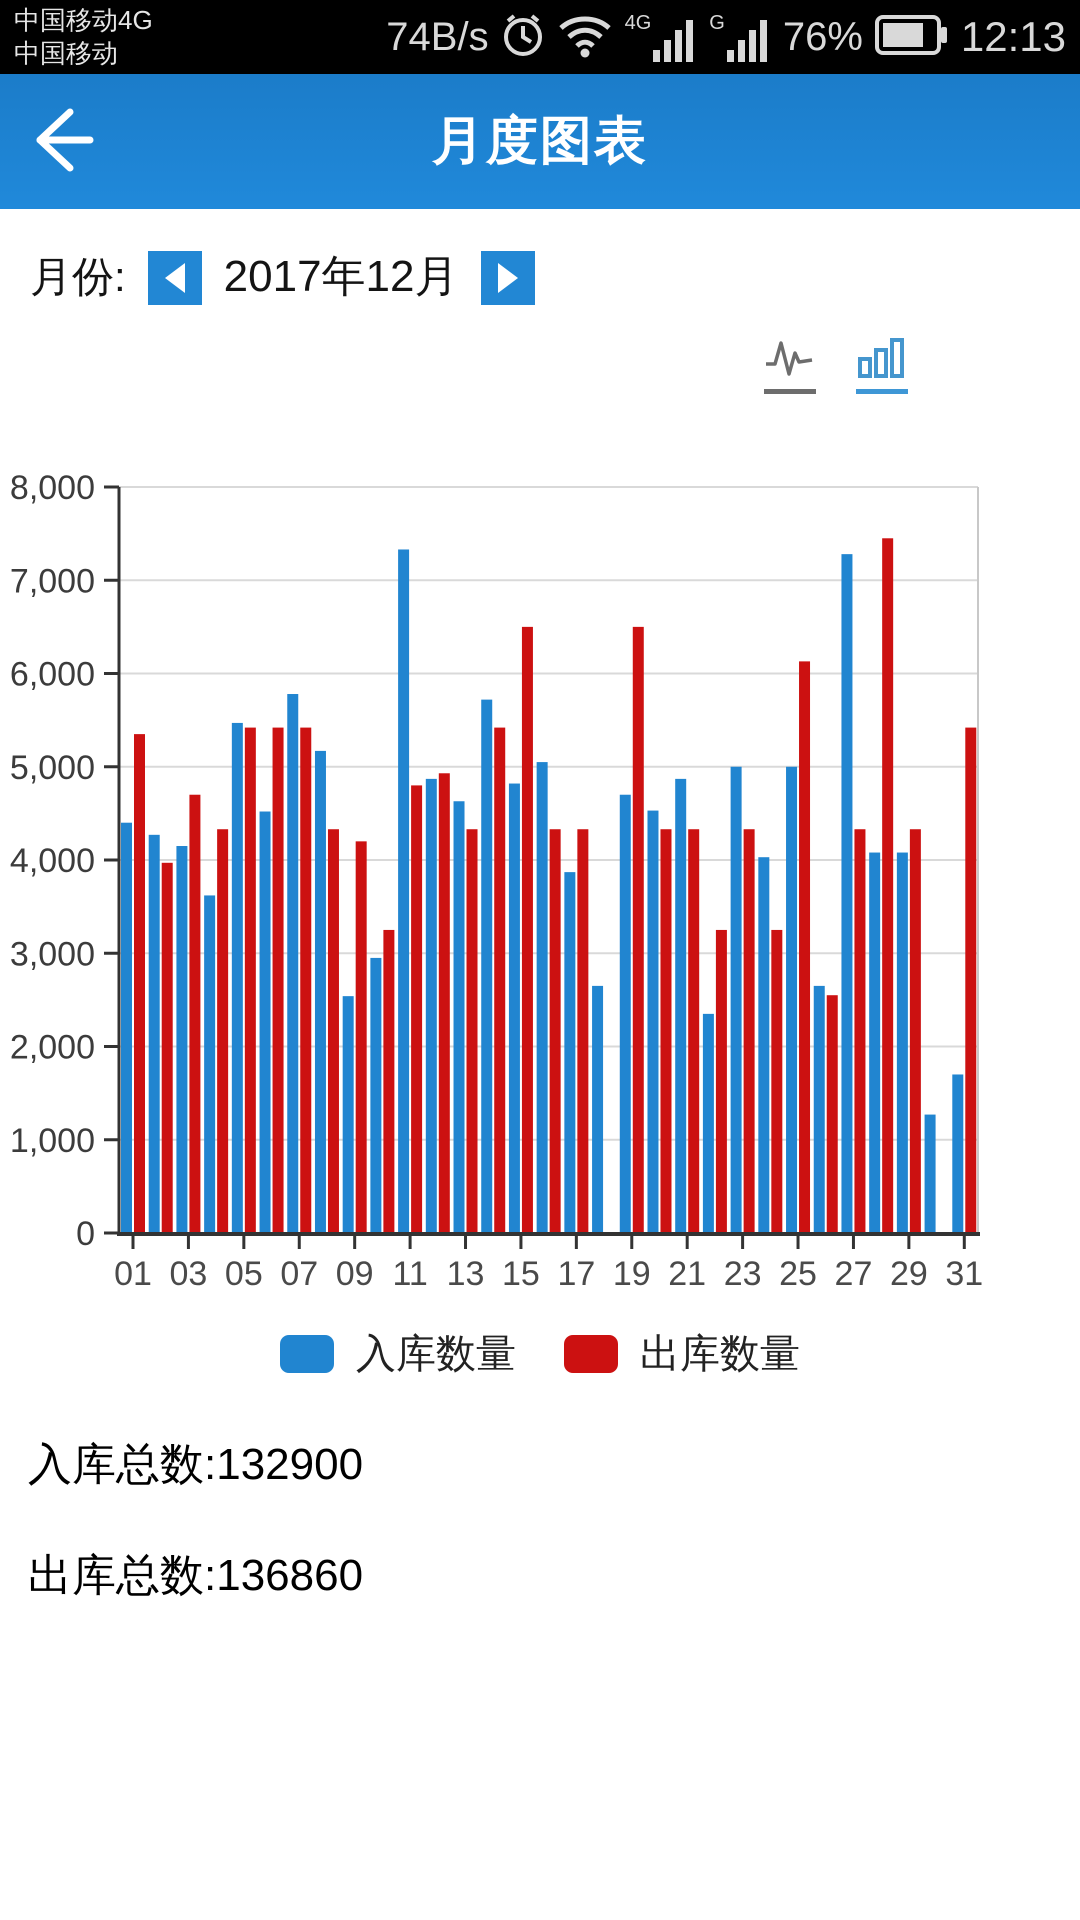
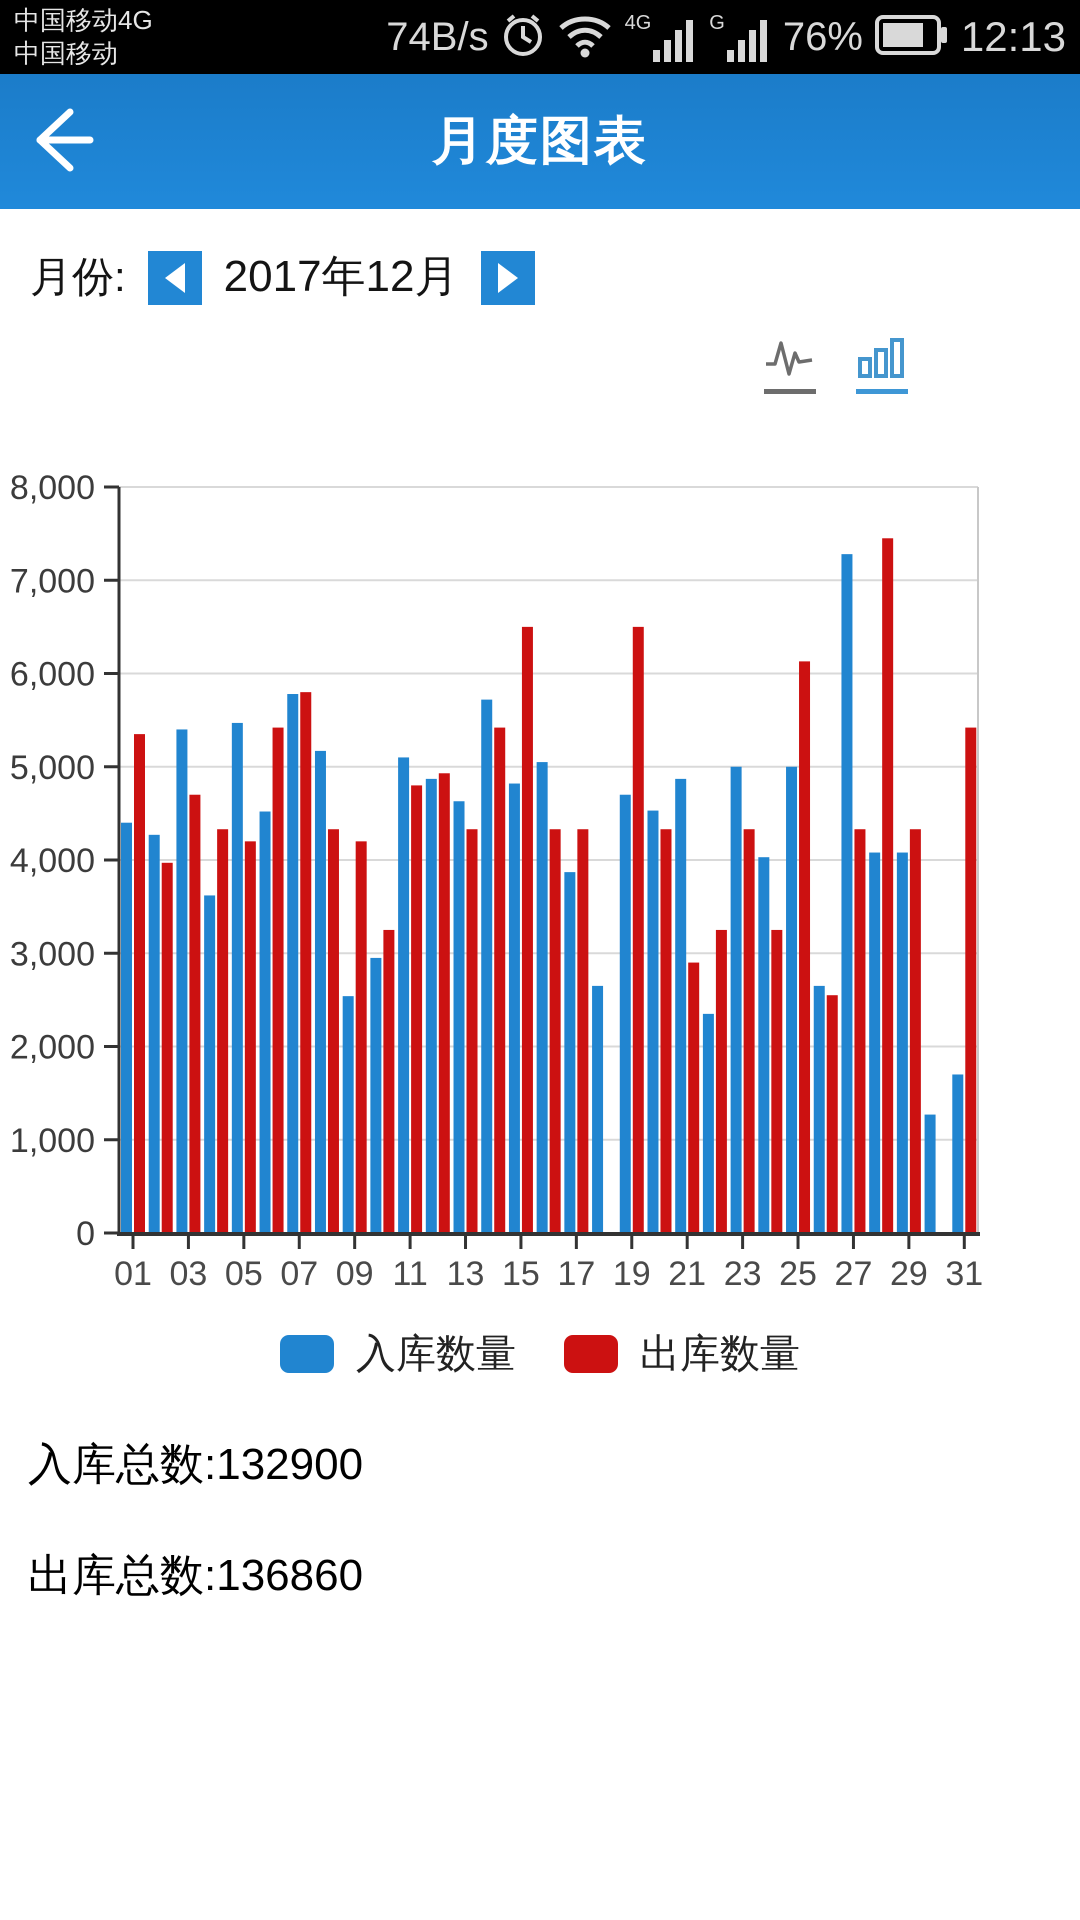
入库数量/03: 4200 -> 5400
出库数量/05: 5400 -> 4200
出库数量/07: 5400 -> 5800
入库数量/11: 7300 -> 5100
出库数量/21: 4300 -> 2900
